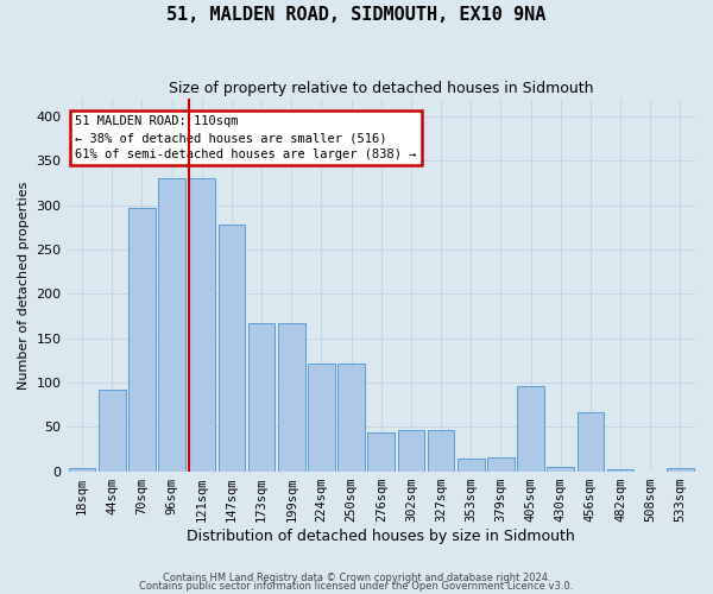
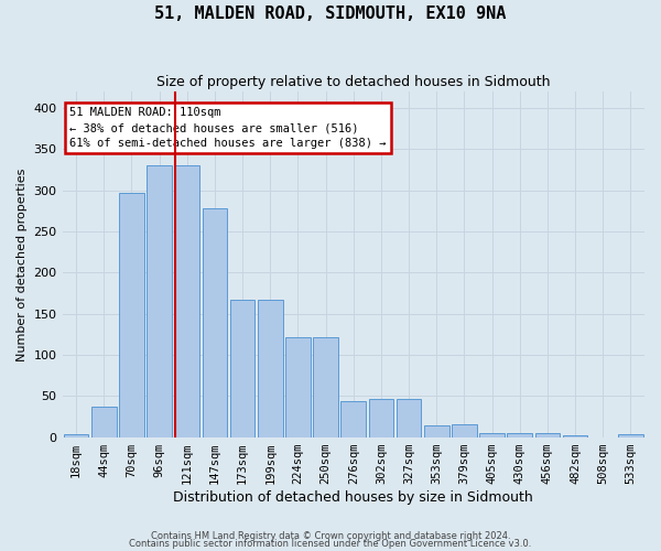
44sqm: 92 -> 37
405sqm: 96 -> 5
456sqm: 66 -> 5
